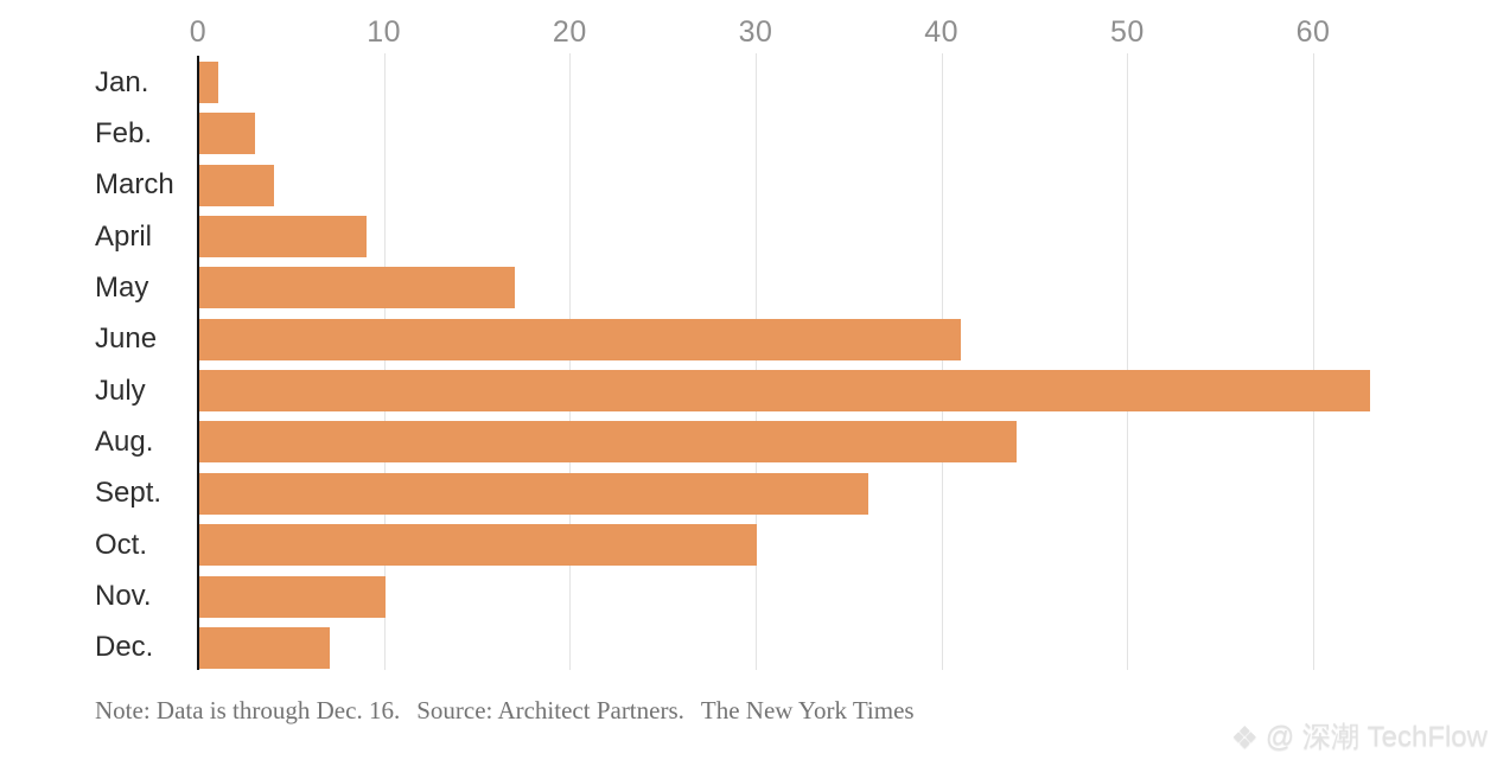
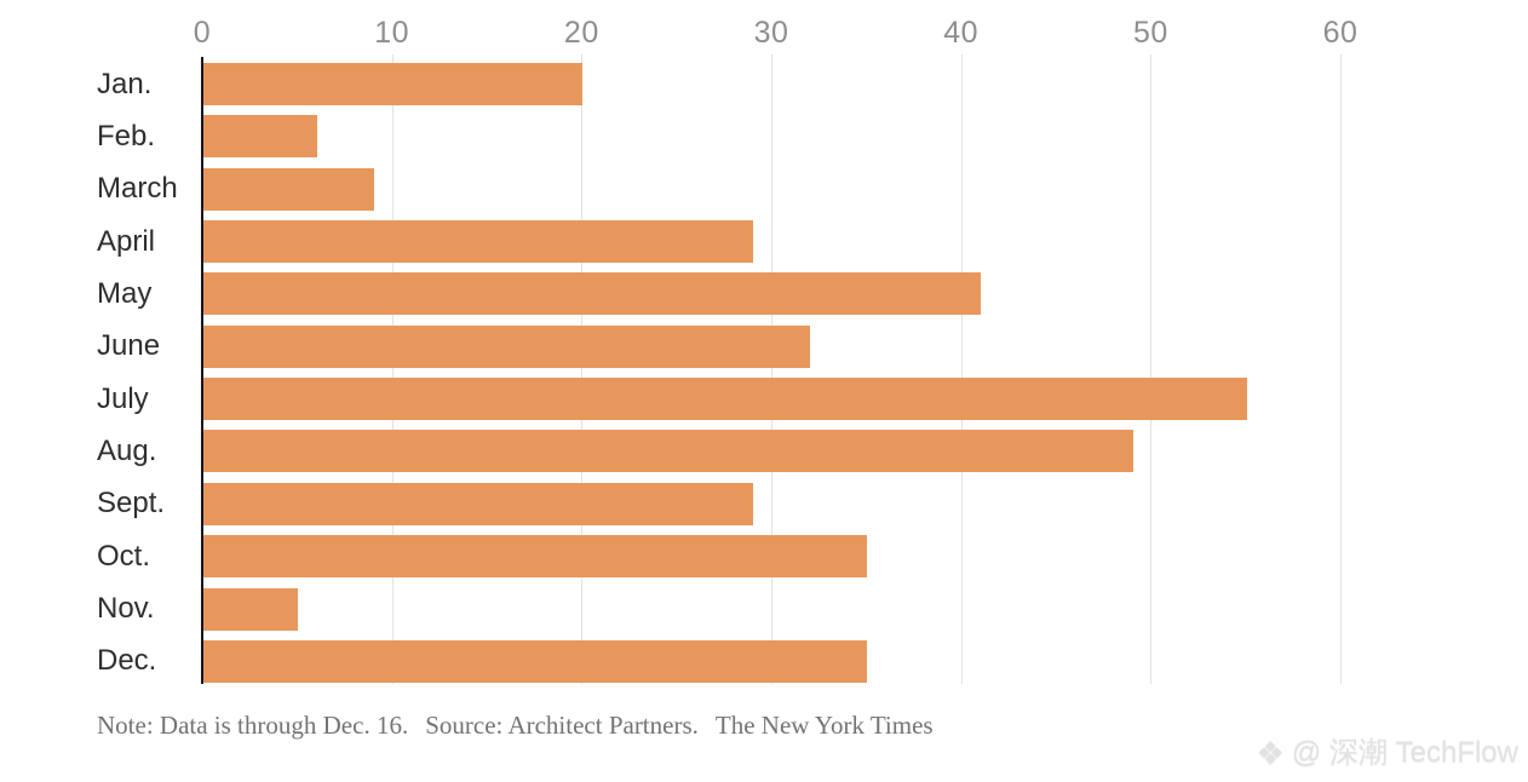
Jan.: 1 -> 20
Feb.: 3 -> 6
March: 4 -> 9
April: 9 -> 29
May: 17 -> 41
June: 41 -> 32
July: 63 -> 55
Aug.: 44 -> 49
Sept.: 36 -> 29
Oct.: 30 -> 35
Nov.: 10 -> 5
Dec.: 7 -> 35
